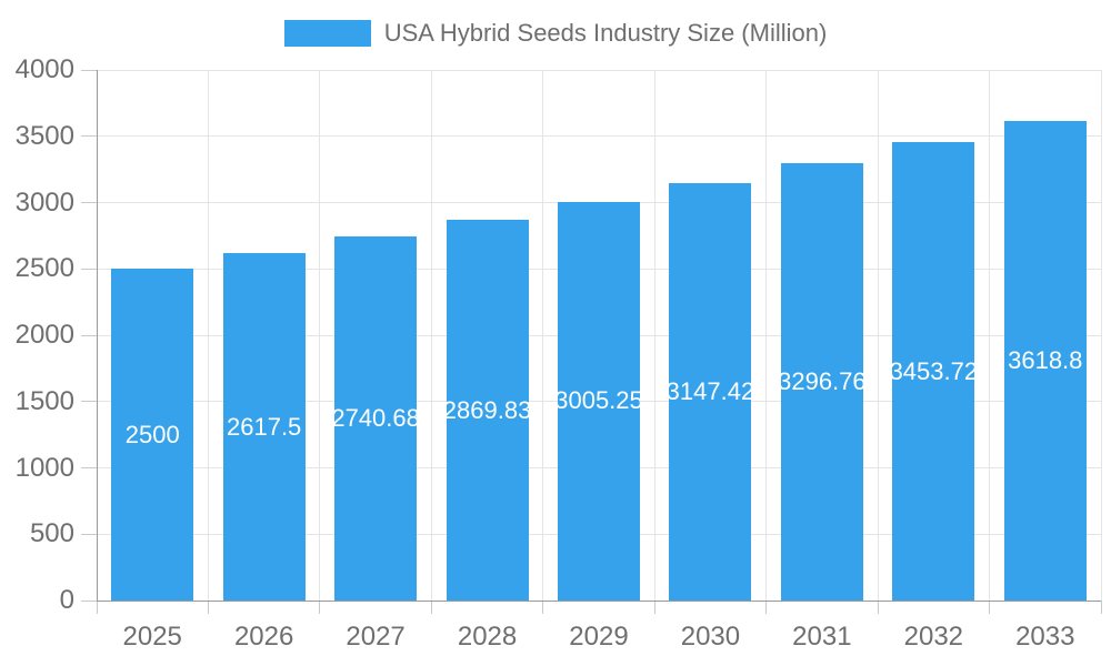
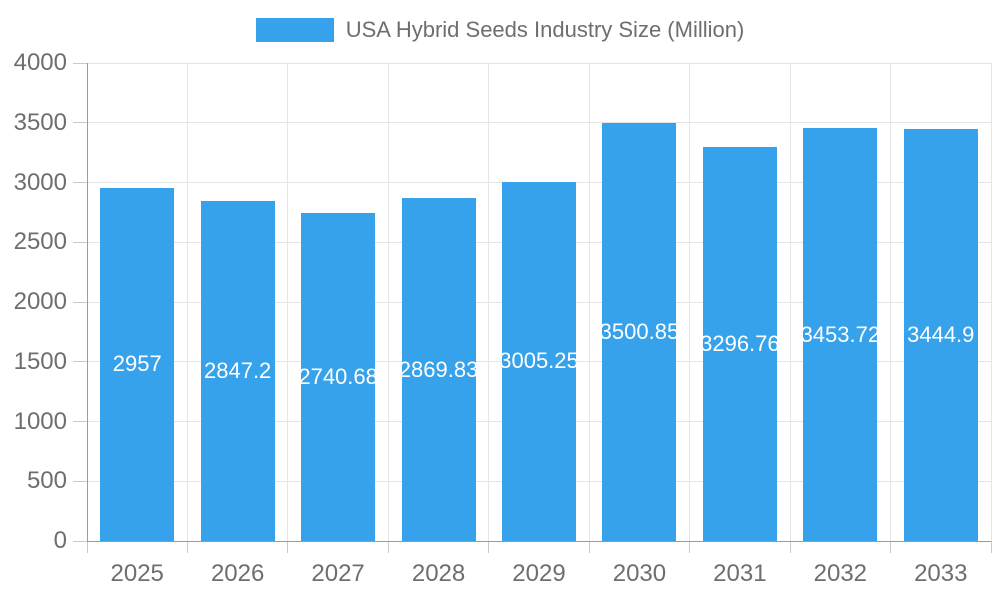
2025: 2500 -> 2957
2026: 2617.5 -> 2847.2
2030: 3147.42 -> 3500.85
2033: 3618.8 -> 3444.9
